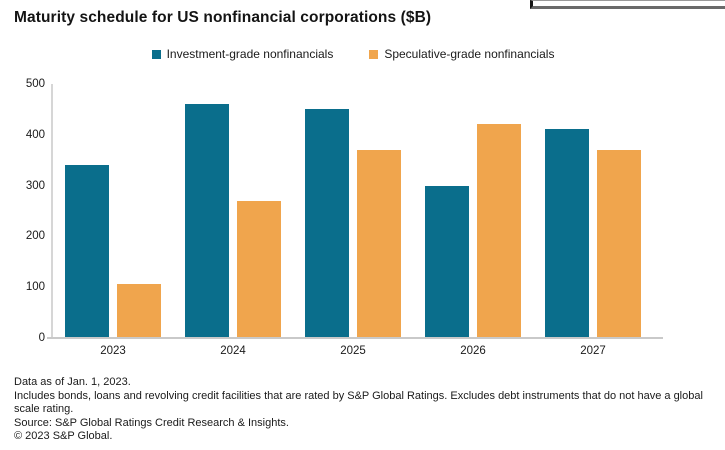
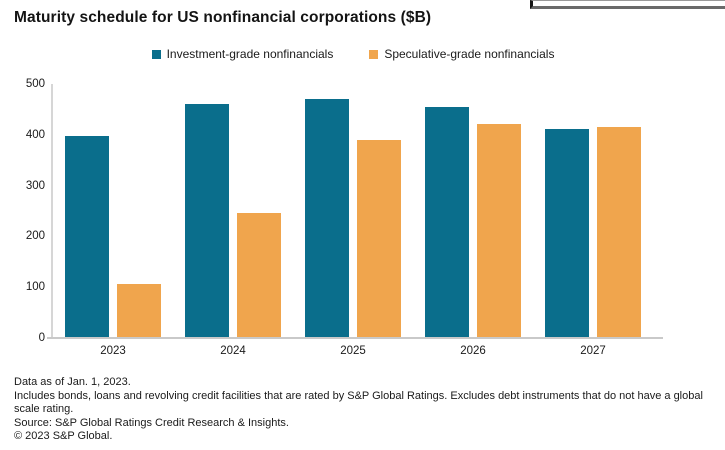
Investment-grade nonfinancials/2023: 340 -> 400
Speculative-grade nonfinancials/2024: 270 -> 250
Investment-grade nonfinancials/2025: 450 -> 470
Speculative-grade nonfinancials/2025: 370 -> 390
Investment-grade nonfinancials/2026: 300 -> 460
Speculative-grade nonfinancials/2027: 370 -> 420
